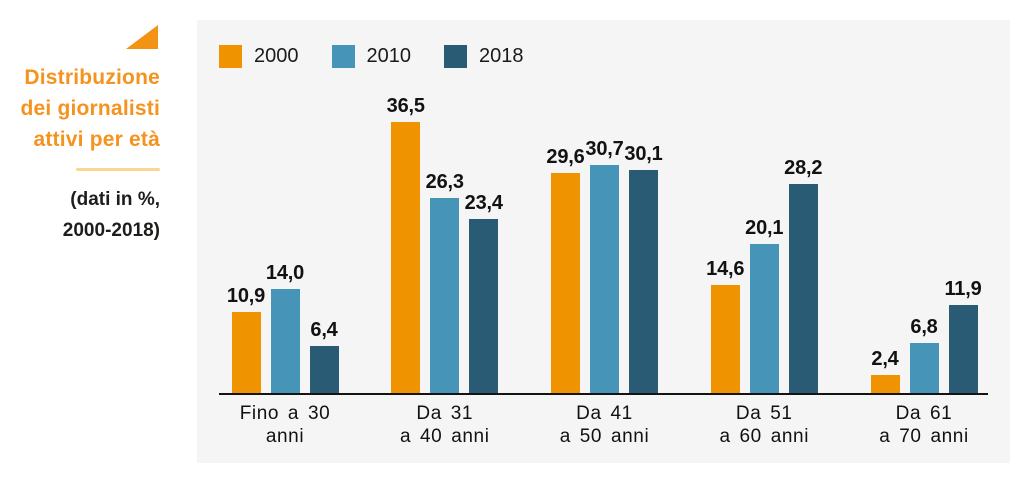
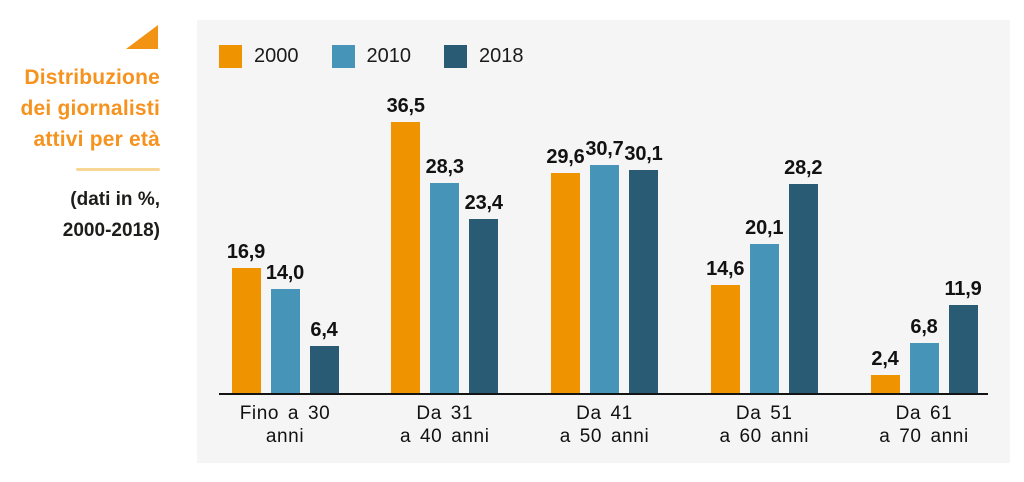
2000/Fino a 30 anni: 10,9 -> 16,9
2010/Da 31 a 40 anni: 26,3 -> 28,3
